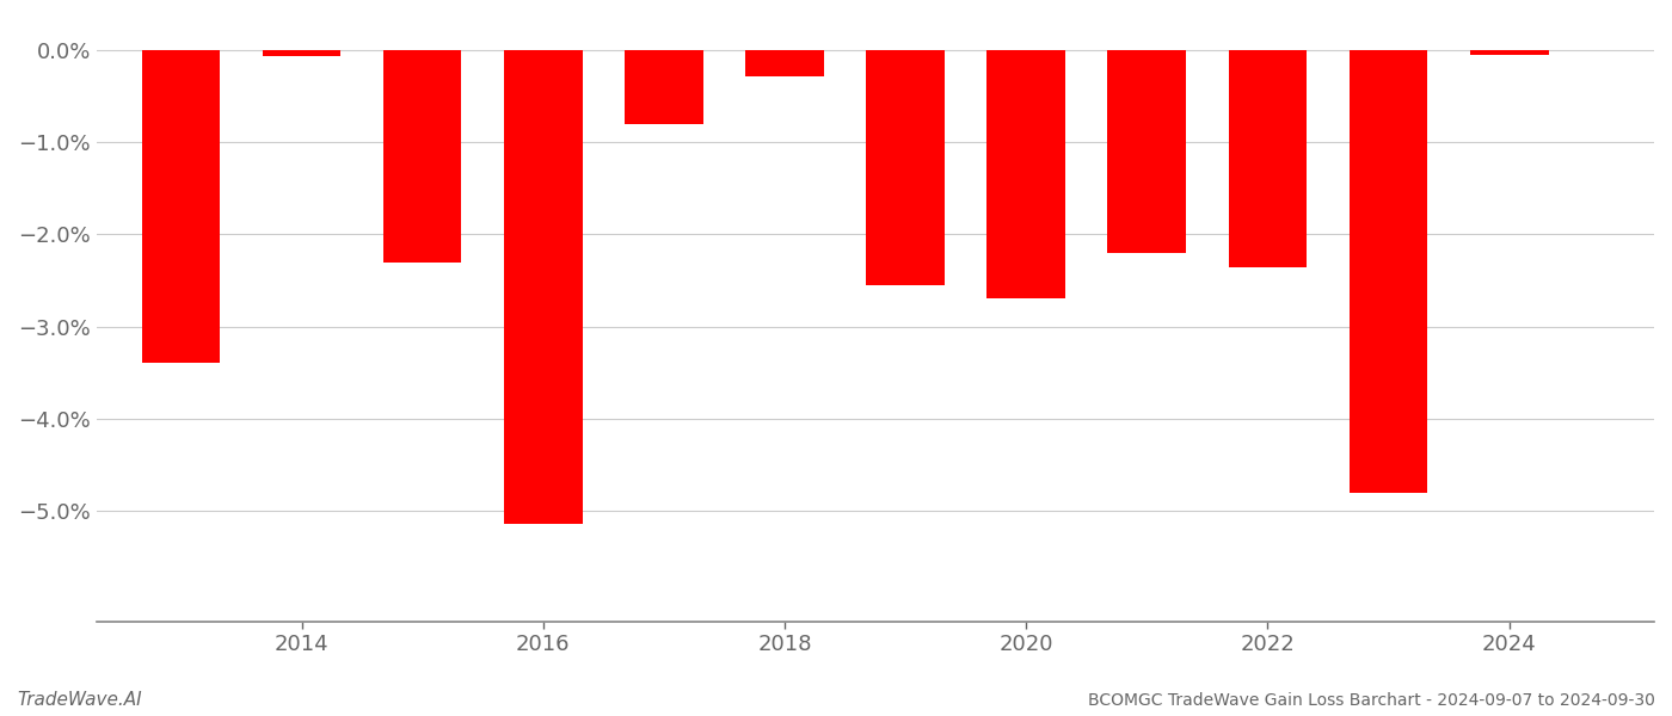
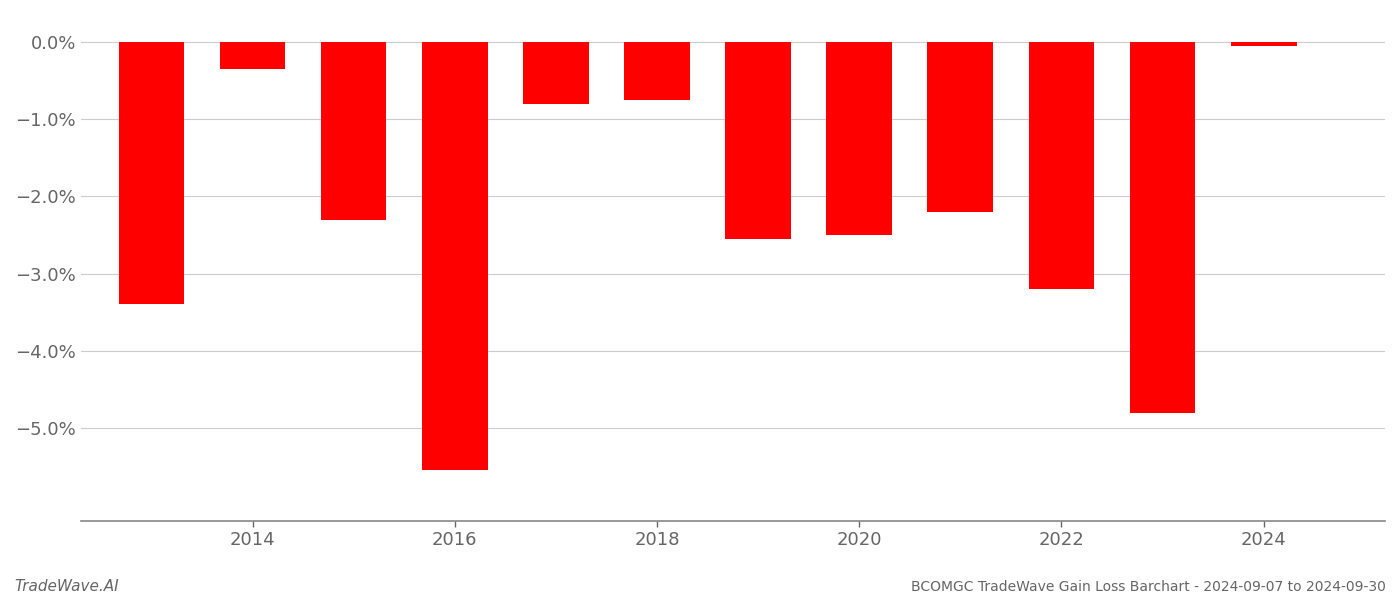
2014: -0.06% -> -0.35%
2016: -5.14% -> -5.55%
2018: -0.28% -> -0.75%
2020: -2.70% -> -2.50%
2022: -2.36% -> -3.20%
